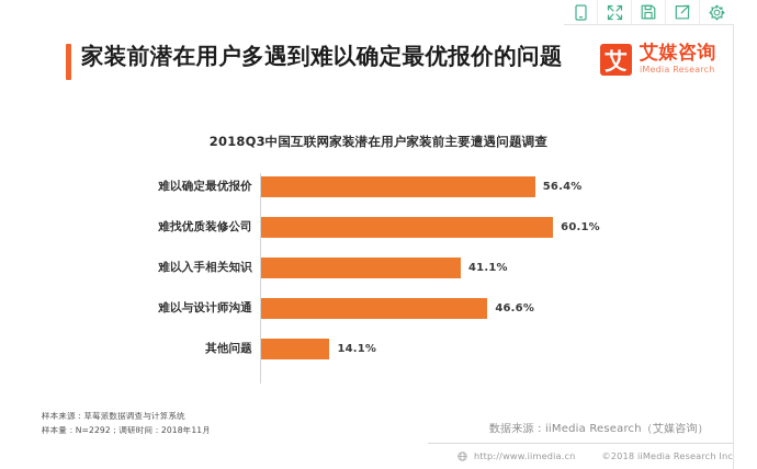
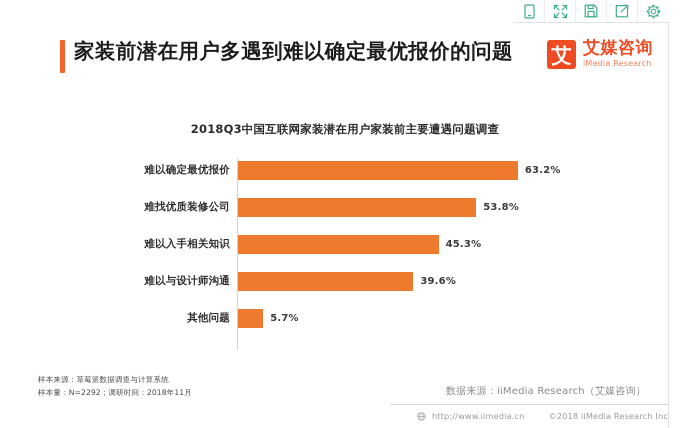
难以确定最优报价: 56.4% -> 63.2%
难找优质装修公司: 60.1% -> 53.8%
难以入手相关知识: 41.1% -> 45.3%
难以与设计师沟通: 46.6% -> 39.6%
其他问题: 14.1% -> 5.7%
